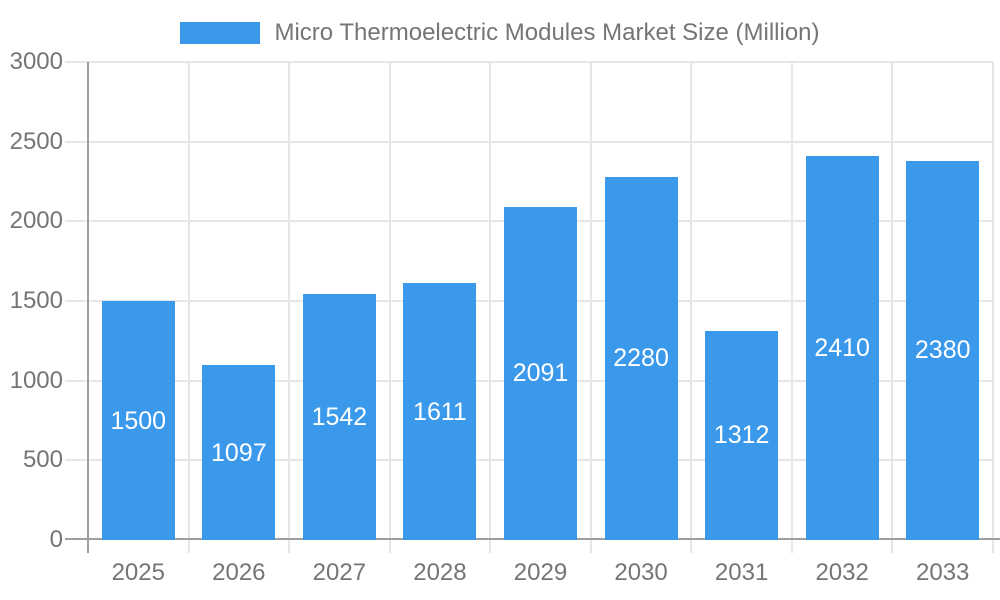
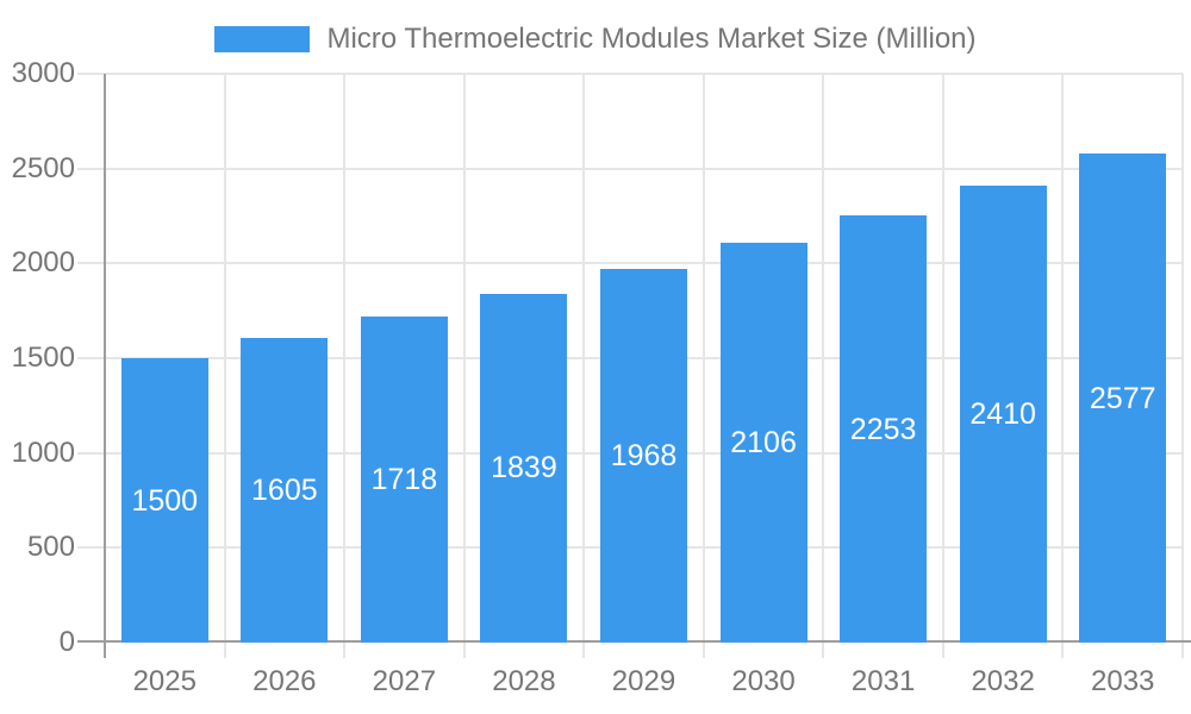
2026: 1097 -> 1605
2027: 1542 -> 1718
2028: 1611 -> 1839
2029: 2091 -> 1968
2030: 2280 -> 2106
2031: 1312 -> 2253
2033: 2380 -> 2577
